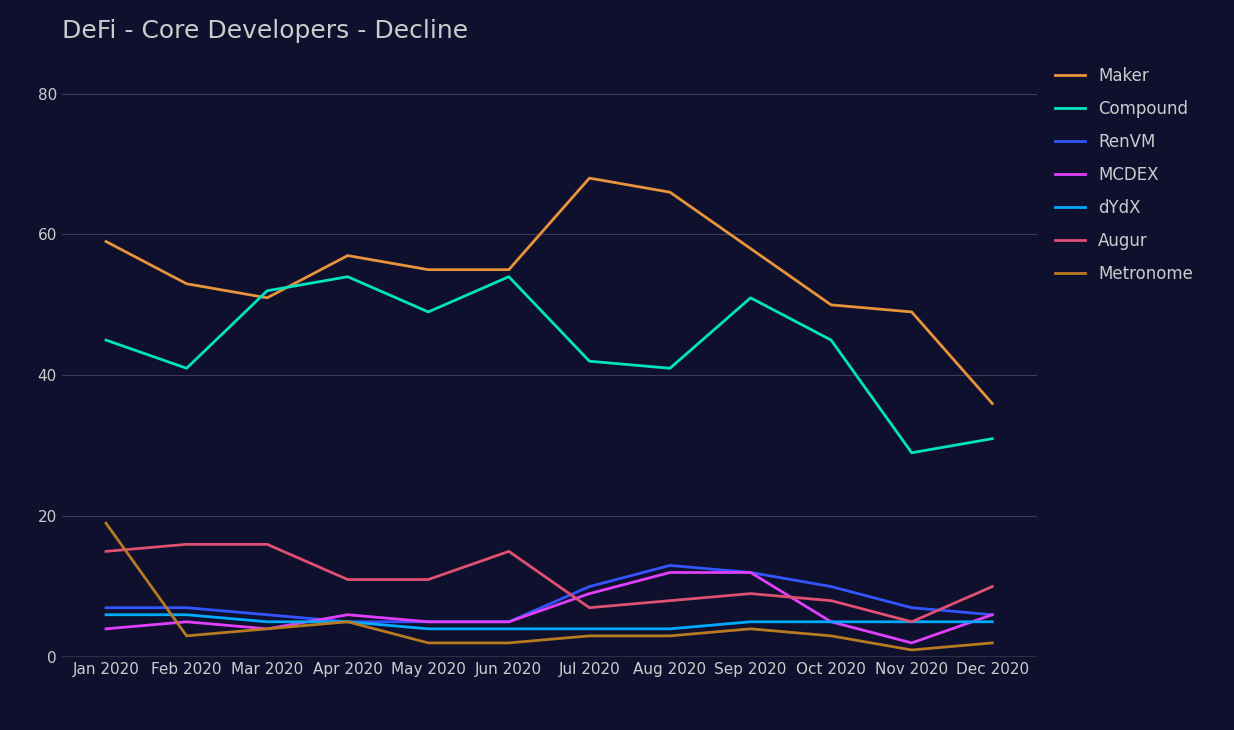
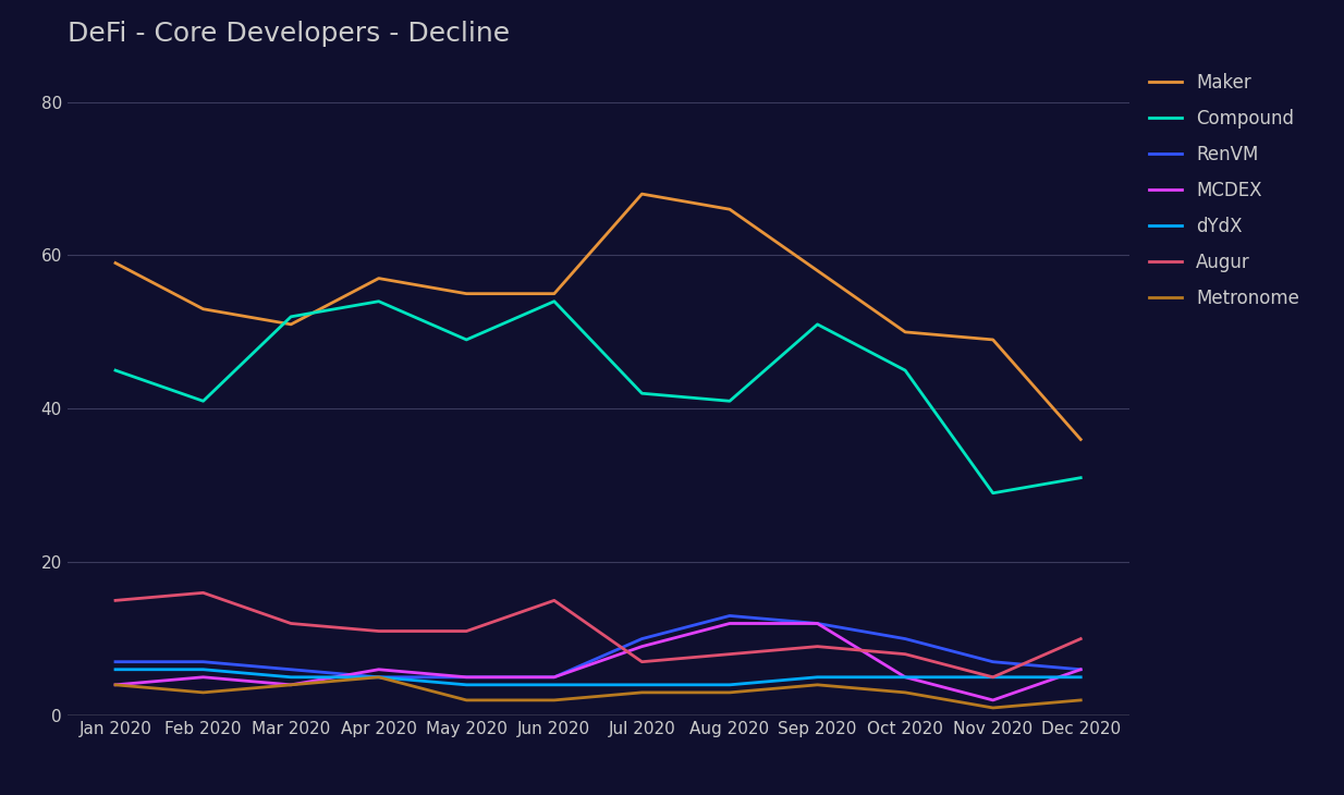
Metronome/Jan 2020: 19 -> 4
Augur/Mar 2020: 16 -> 12
